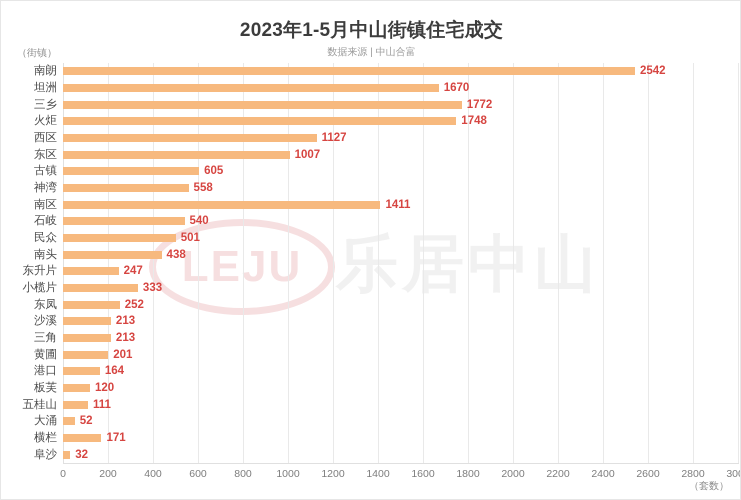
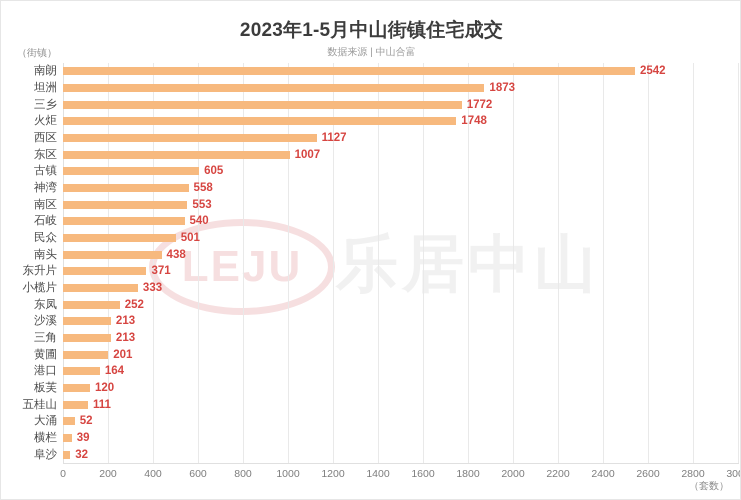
坦洲: 1670 -> 1873
南区: 1411 -> 553
东升片: 247 -> 371
横栏: 171 -> 39
